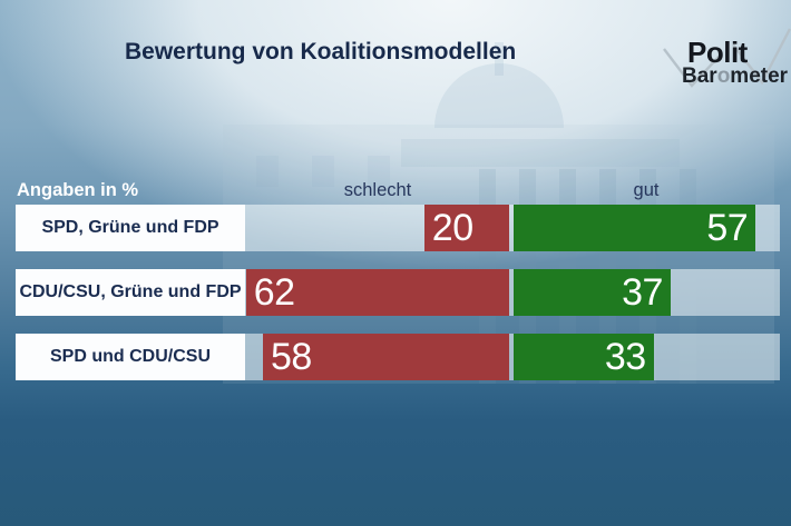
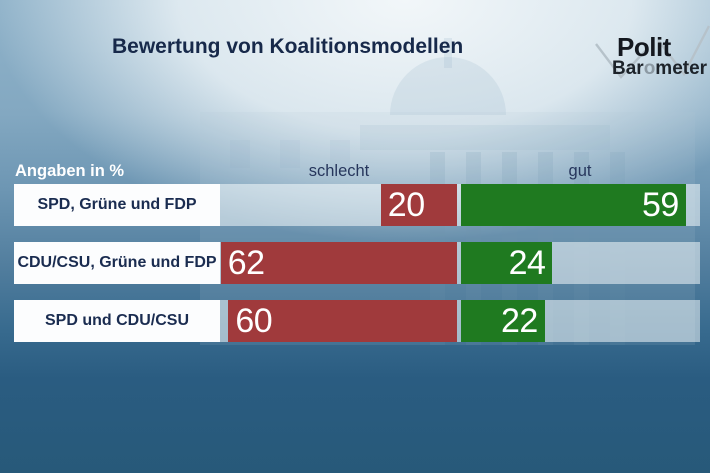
gut/SPD, Grüne und FDP: 57 -> 59
gut/CDU/CSU, Grüne und FDP: 37 -> 24
schlecht/SPD und CDU/CSU: 58 -> 60
gut/SPD und CDU/CSU: 33 -> 22
